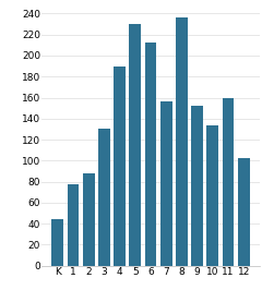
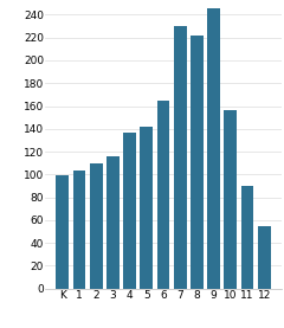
K: 44 -> 99
1: 78 -> 104
2: 88 -> 110
3: 130 -> 116
4: 190 -> 137
5: 230 -> 142
6: 212 -> 165
7: 156 -> 230
8: 236 -> 222
9: 152 -> 246
10: 134 -> 156
11: 160 -> 90
12: 102 -> 55
